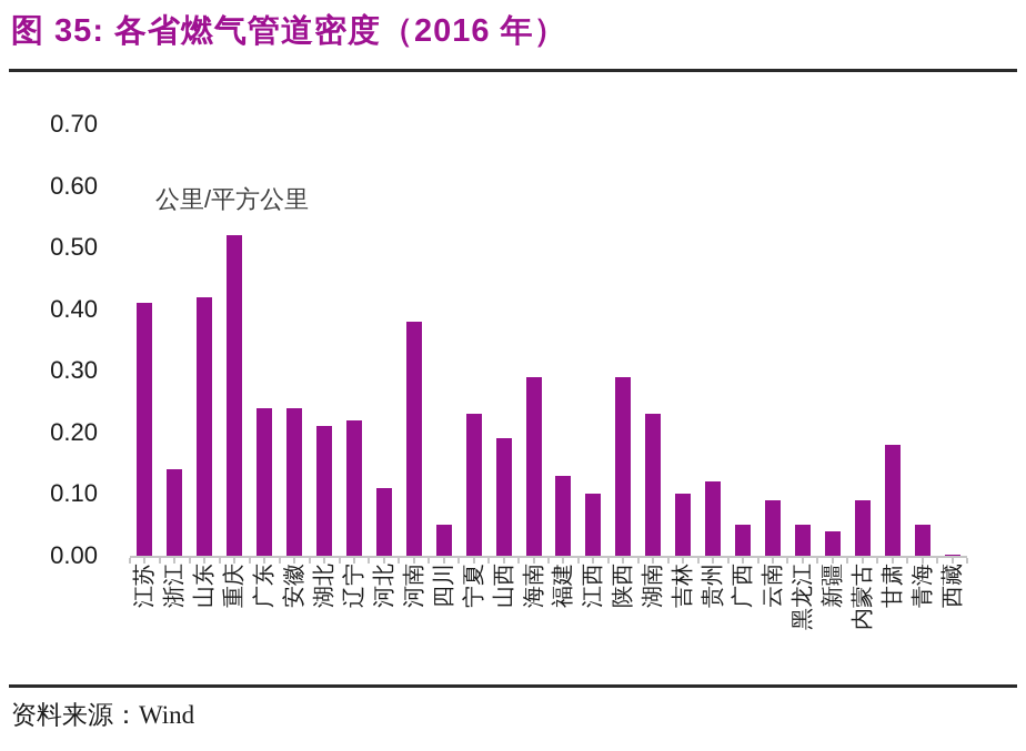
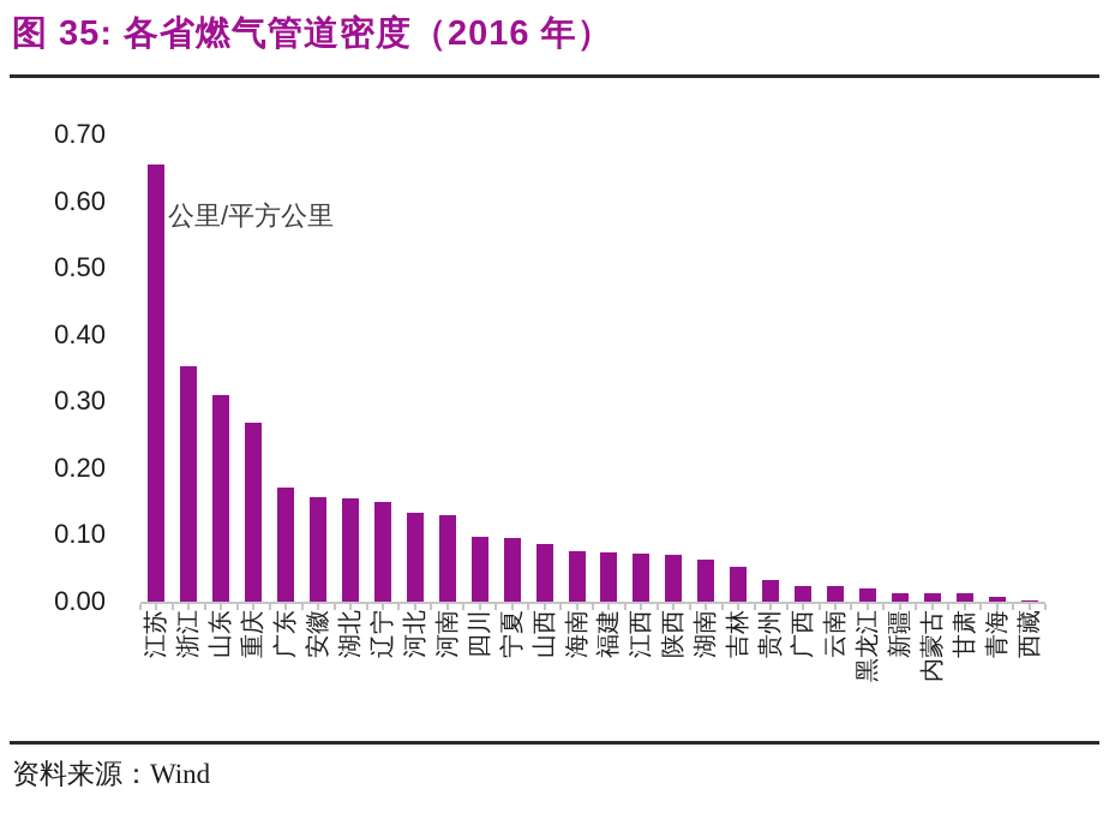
江苏: 0.41 -> 0.66
浙江: 0.14 -> 0.35
山东: 0.42 -> 0.31
重庆: 0.52 -> 0.27
广东: 0.24 -> 0.17
安徽: 0.24 -> 0.16
湖北: 0.21 -> 0.15
辽宁: 0.22 -> 0.15
河北: 0.11 -> 0.13
河南: 0.38 -> 0.13
四川: 0.05 -> 0.10
宁夏: 0.23 -> 0.10
山西: 0.19 -> 0.09
海南: 0.29 -> 0.08
福建: 0.13 -> 0.07
江西: 0.10 -> 0.07
陕西: 0.29 -> 0.07
湖南: 0.23 -> 0.06
吉林: 0.10 -> 0.05
贵州: 0.12 -> 0.03
广西: 0.05 -> 0.02
云南: 0.09 -> 0.02
黑龙江: 0.05 -> 0.02
新疆: 0.04 -> 0.01
内蒙古: 0.09 -> 0.01
甘肃: 0.18 -> 0.01
青海: 0.05 -> 0.01
